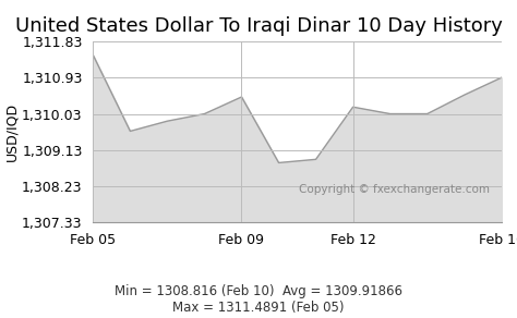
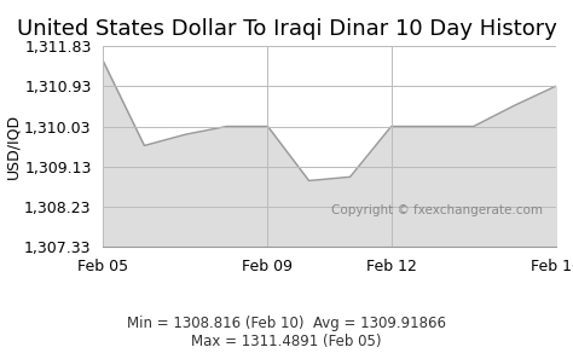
Feb 09: 1,310.45 -> 1,310.03
Feb 12: 1,310.20 -> 1,310.03
